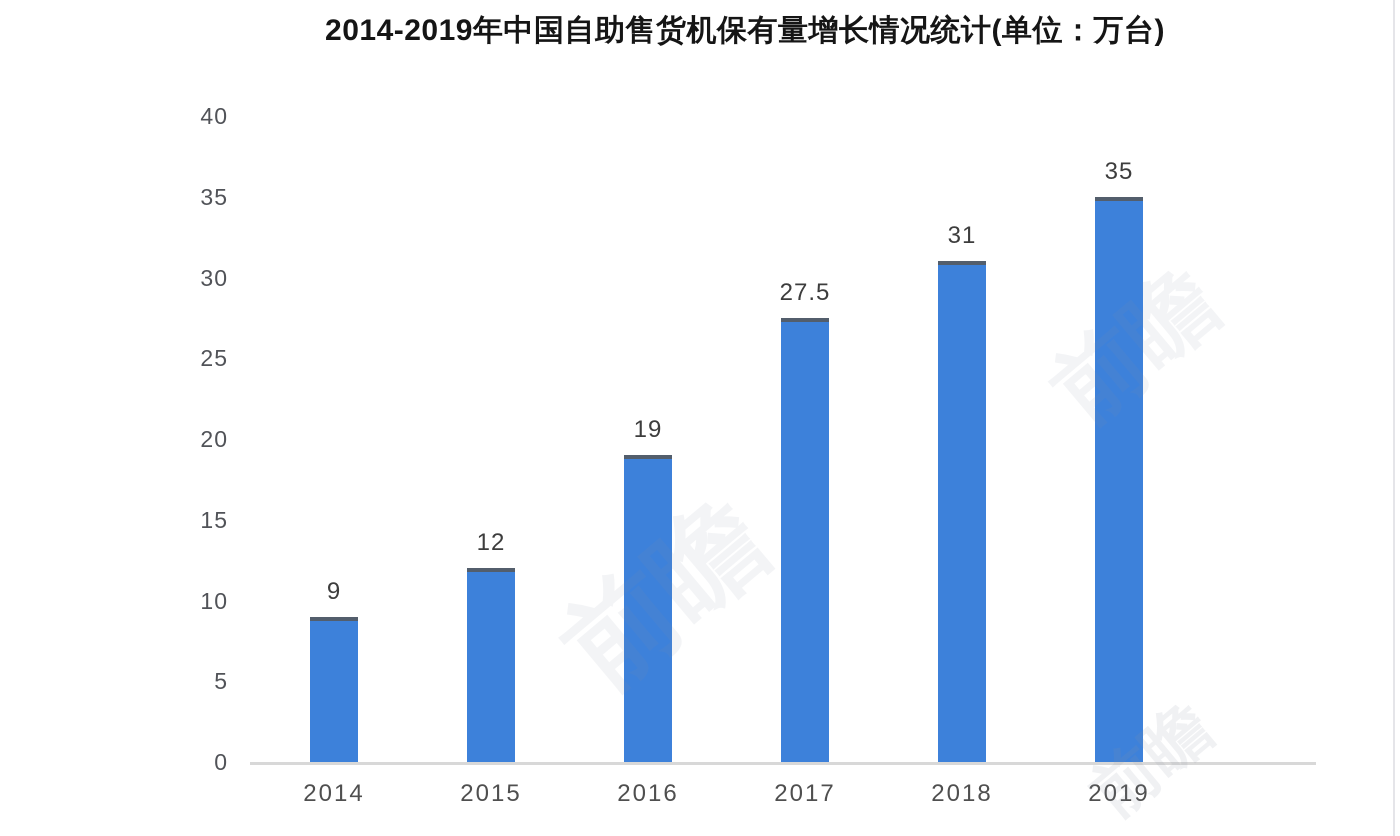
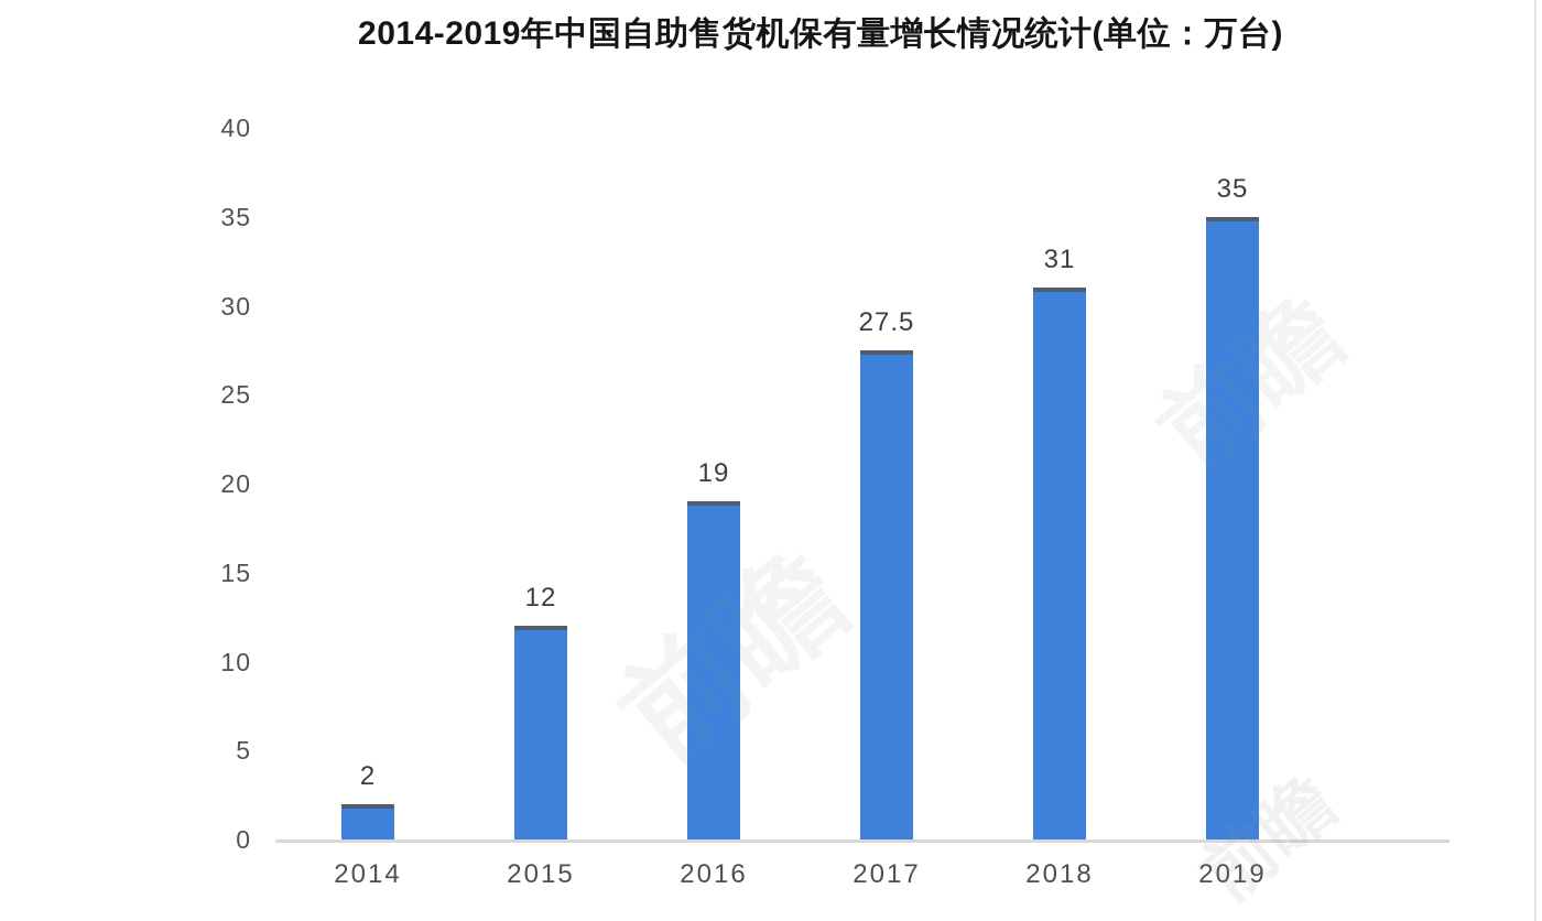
2014: 9 -> 2
